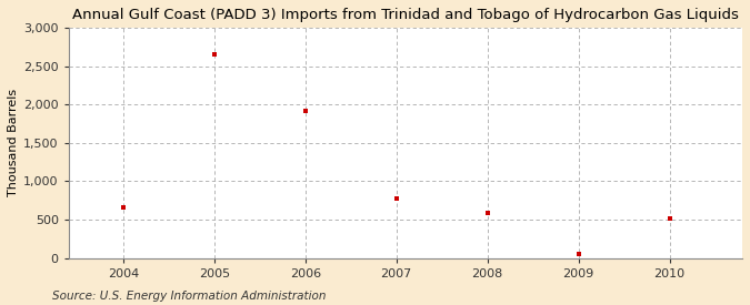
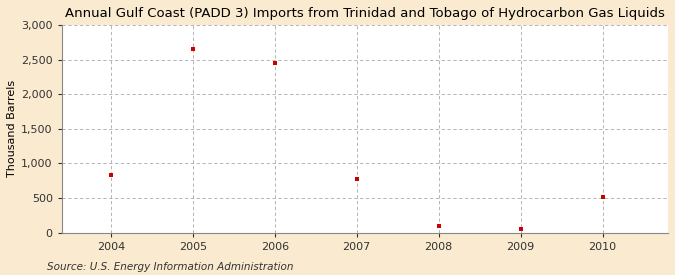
2004: 660 -> 830
2006: 1,920 -> 2,460
2008: 580 -> 90
